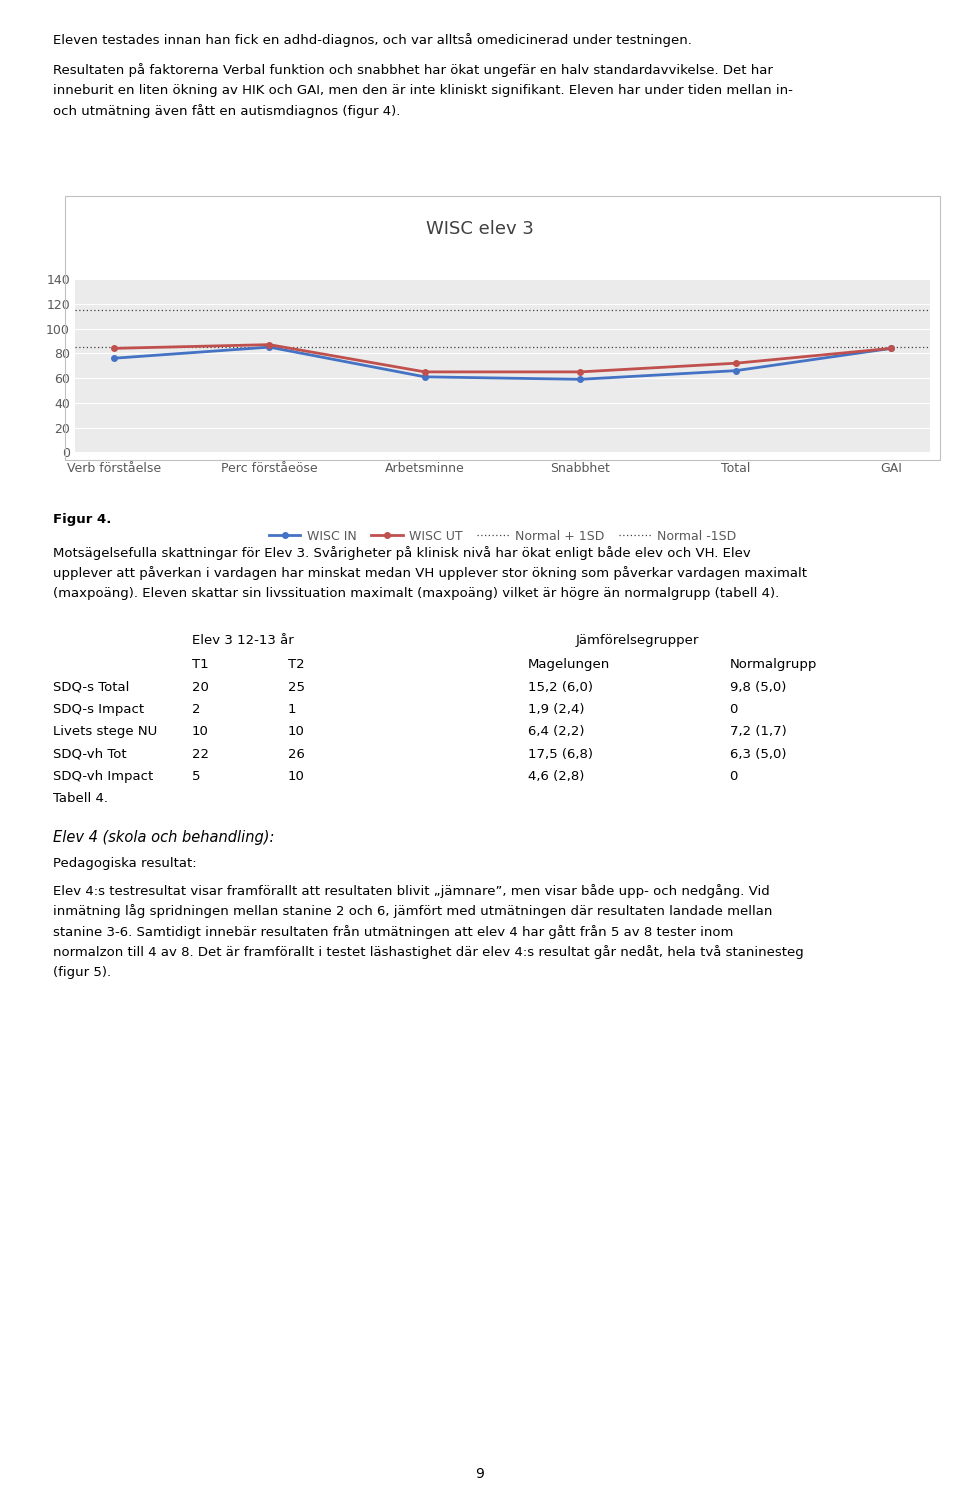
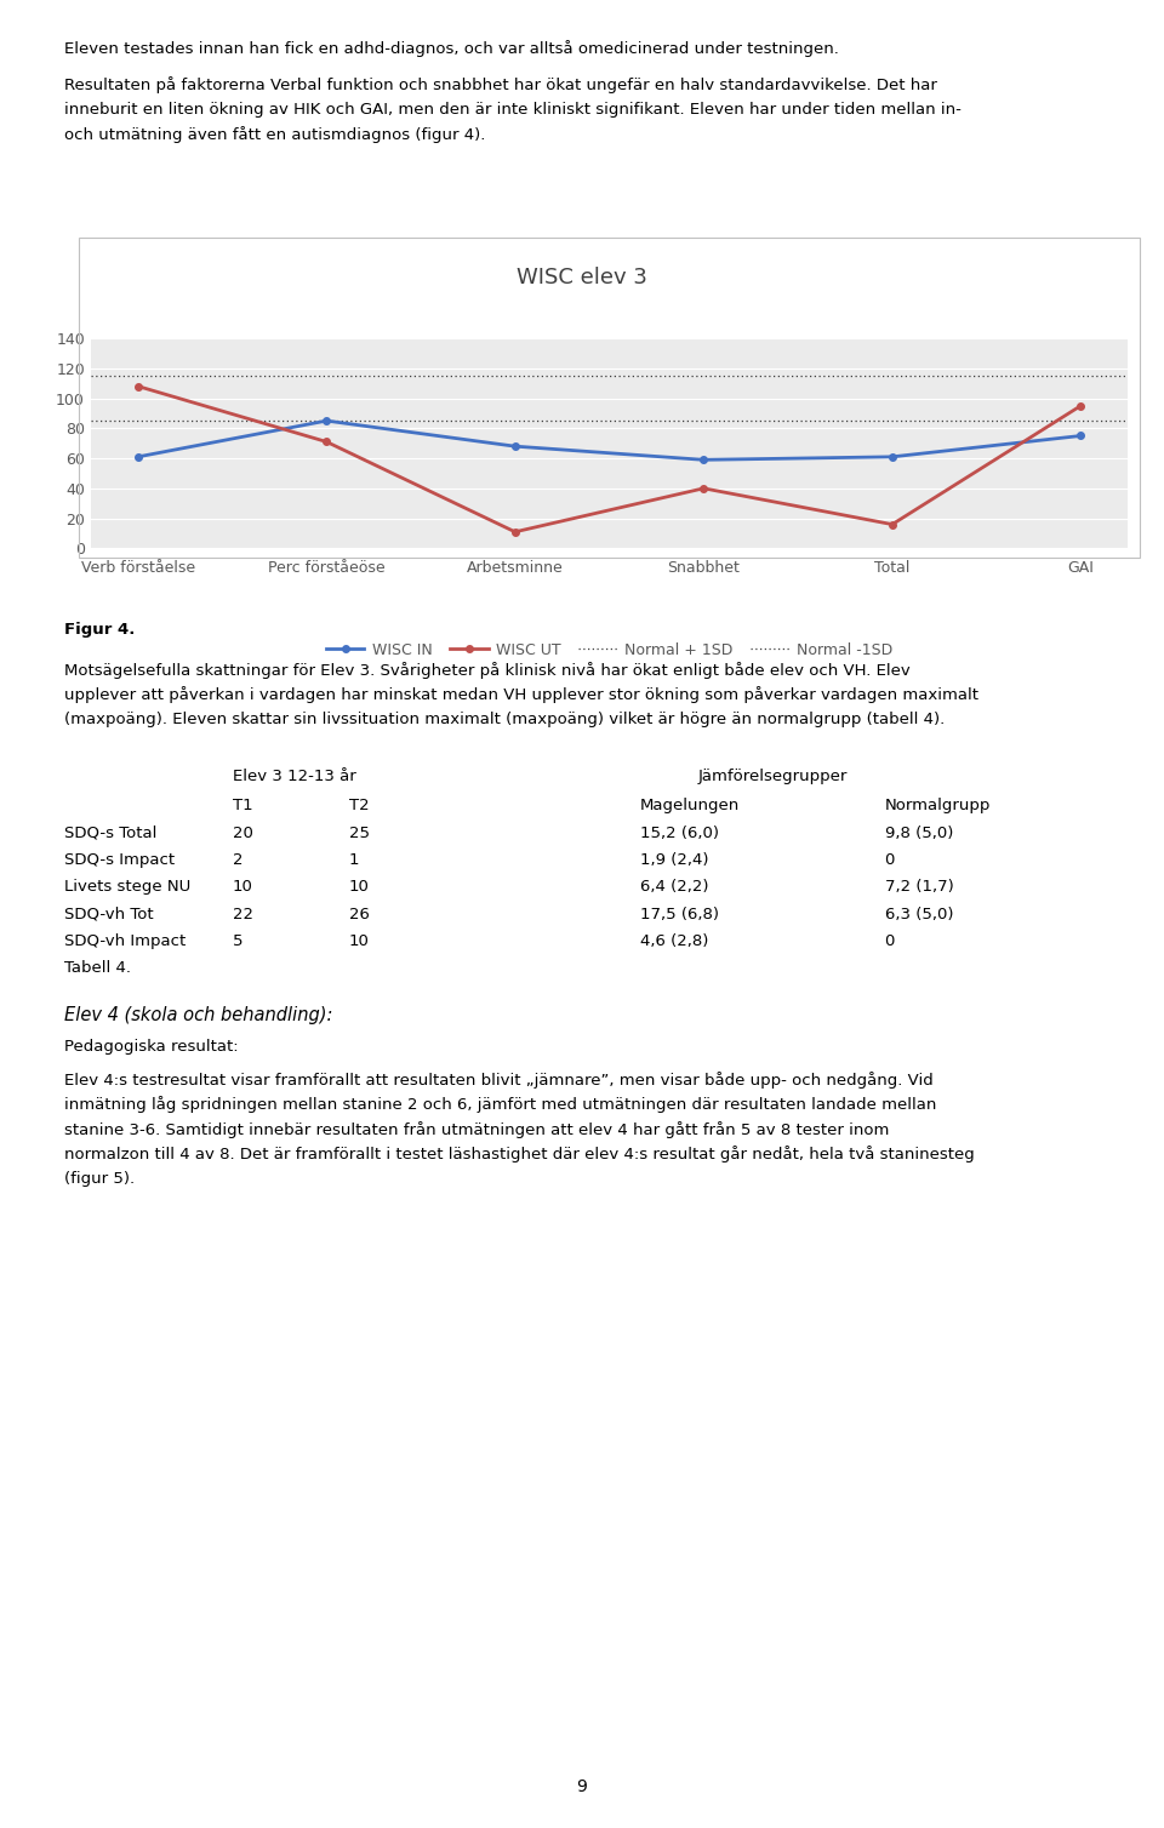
WISC IN/Verb förståelse: 76 -> 61
WISC UT/Verb förståelse: 84 -> 108
WISC UT/Perc förståeöse: 87 -> 71
WISC IN/Arbetsminne: 61 -> 68
WISC UT/Arbetsminne: 65 -> 11
WISC UT/Snabbhet: 65 -> 40
WISC IN/Total: 66 -> 61
WISC UT/Total: 72 -> 16
WISC IN/GAI: 84 -> 75
WISC UT/GAI: 84 -> 95
